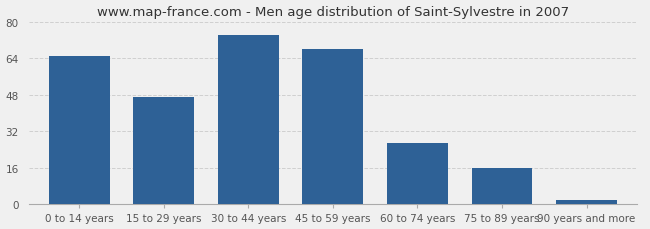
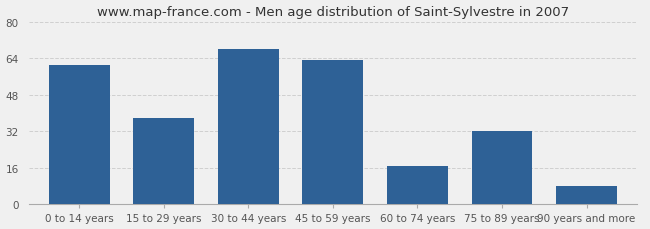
0 to 14 years: 65 -> 61
15 to 29 years: 47 -> 38
30 to 44 years: 74 -> 68
45 to 59 years: 68 -> 63
60 to 74 years: 27 -> 17
75 to 89 years: 16 -> 32
90 years and more: 2 -> 8
